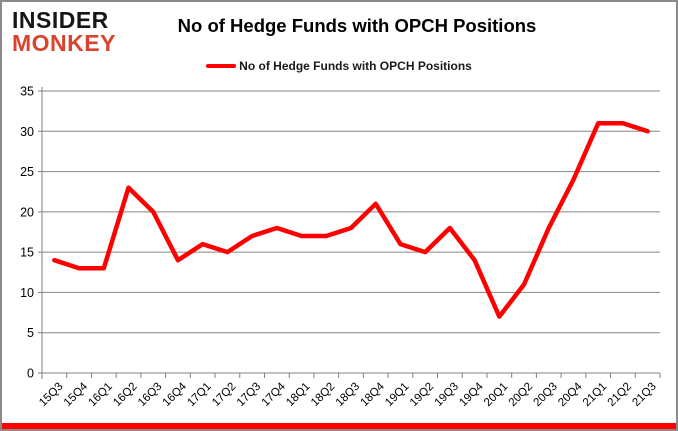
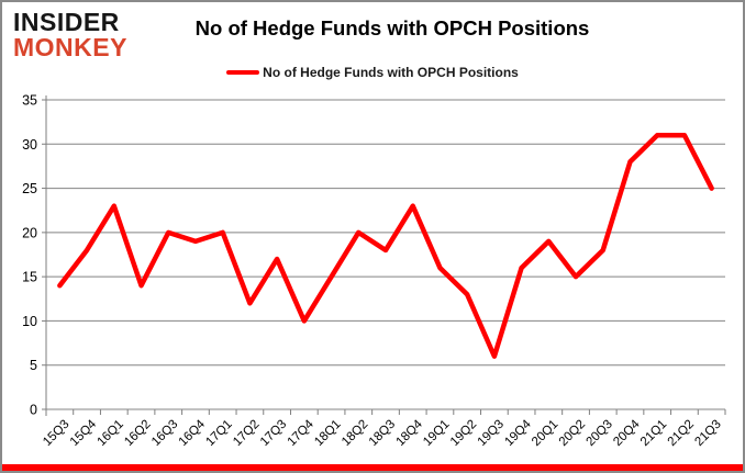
15Q4: 13 -> 18
16Q1: 13 -> 23
16Q2: 23 -> 14
16Q4: 14 -> 19
17Q1: 16 -> 20
17Q2: 15 -> 12
17Q4: 18 -> 10
18Q1: 17 -> 15
18Q2: 17 -> 20
18Q4: 21 -> 23
19Q2: 15 -> 13
19Q3: 18 -> 6
19Q4: 14 -> 16
20Q1: 7 -> 19
20Q2: 11 -> 15
20Q4: 24 -> 28
21Q3: 30 -> 25
